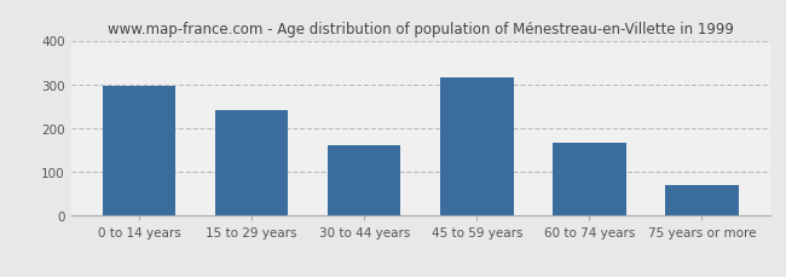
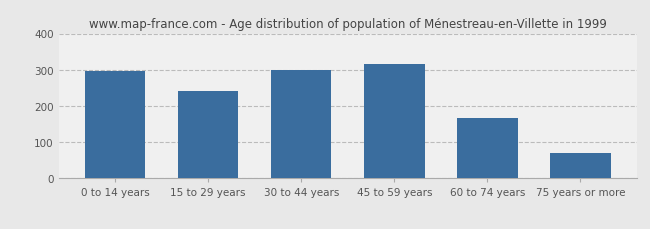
30 to 44 years: 160 -> 300
